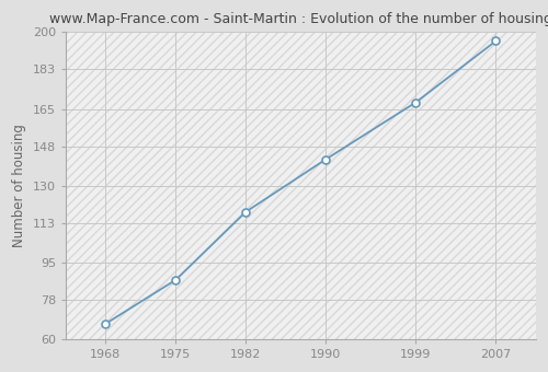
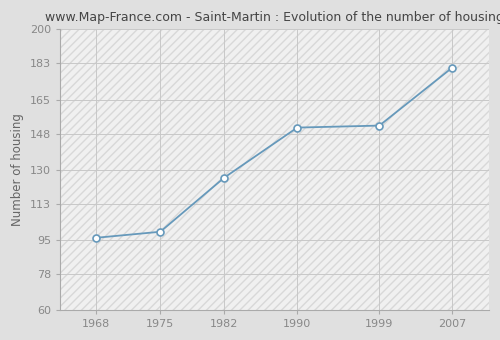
1968: 67 -> 96
1975: 87 -> 99
1982: 118 -> 126
1990: 142 -> 151
1999: 168 -> 152
2007: 196 -> 181
